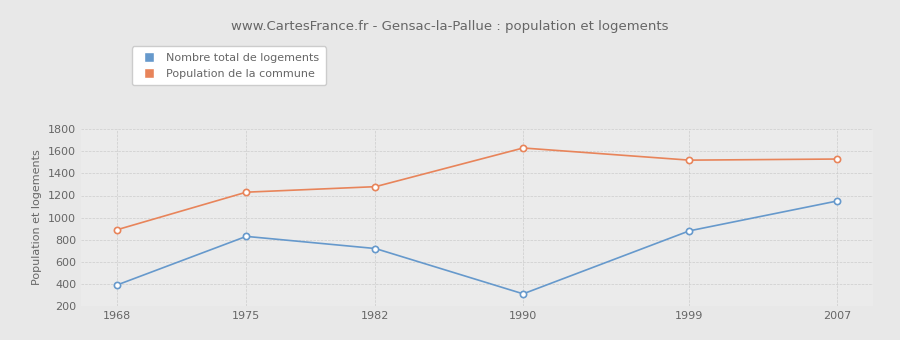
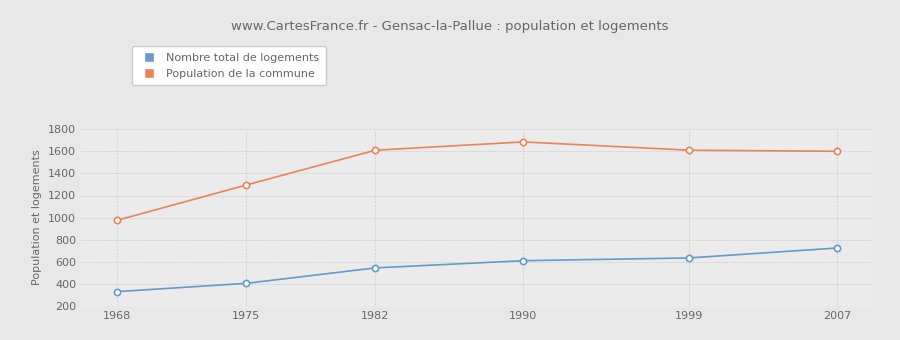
Nombre total de logements/1968: 390 -> 330
Population de la commune/1968: 890 -> 980
Nombre total de logements/1975: 830 -> 400
Population de la commune/1975: 1230 -> 1300
Nombre total de logements/1982: 720 -> 540
Population de la commune/1982: 1280 -> 1610
Nombre total de logements/1990: 310 -> 610
Population de la commune/1990: 1630 -> 1680
Nombre total de logements/1999: 880 -> 640
Population de la commune/1999: 1520 -> 1610
Nombre total de logements/2007: 1150 -> 720
Population de la commune/2007: 1530 -> 1600
